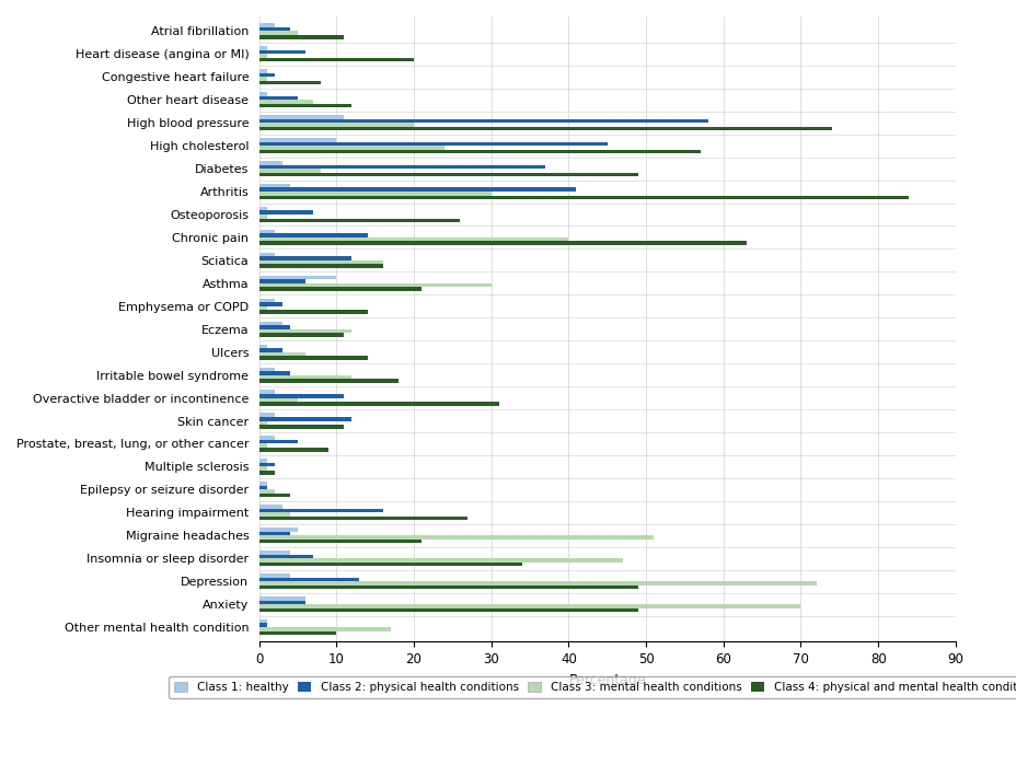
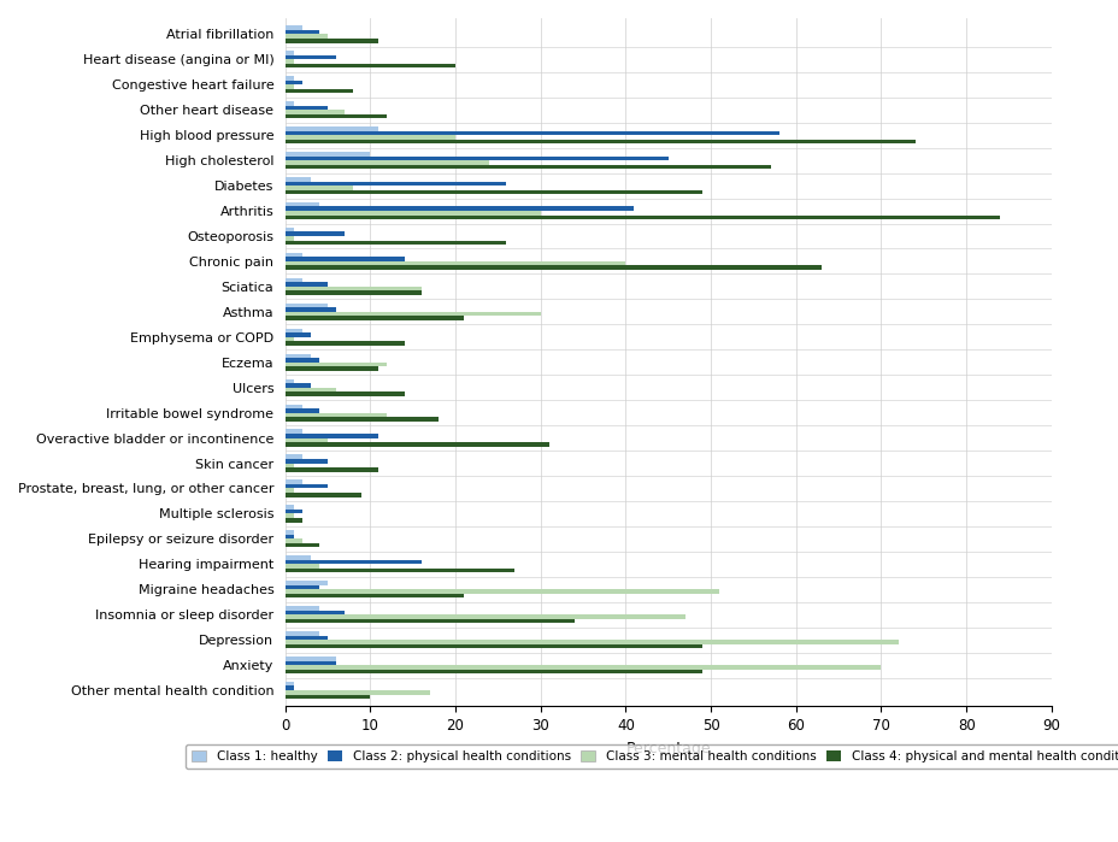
Class 2: physical health conditions/Diabetes: 37 -> 26
Class 2: physical health conditions/Sciatica: 12 -> 5
Class 1: healthy/Asthma: 10 -> 5
Class 2: physical health conditions/Skin cancer: 12 -> 5
Class 2: physical health conditions/Depression: 13 -> 5
